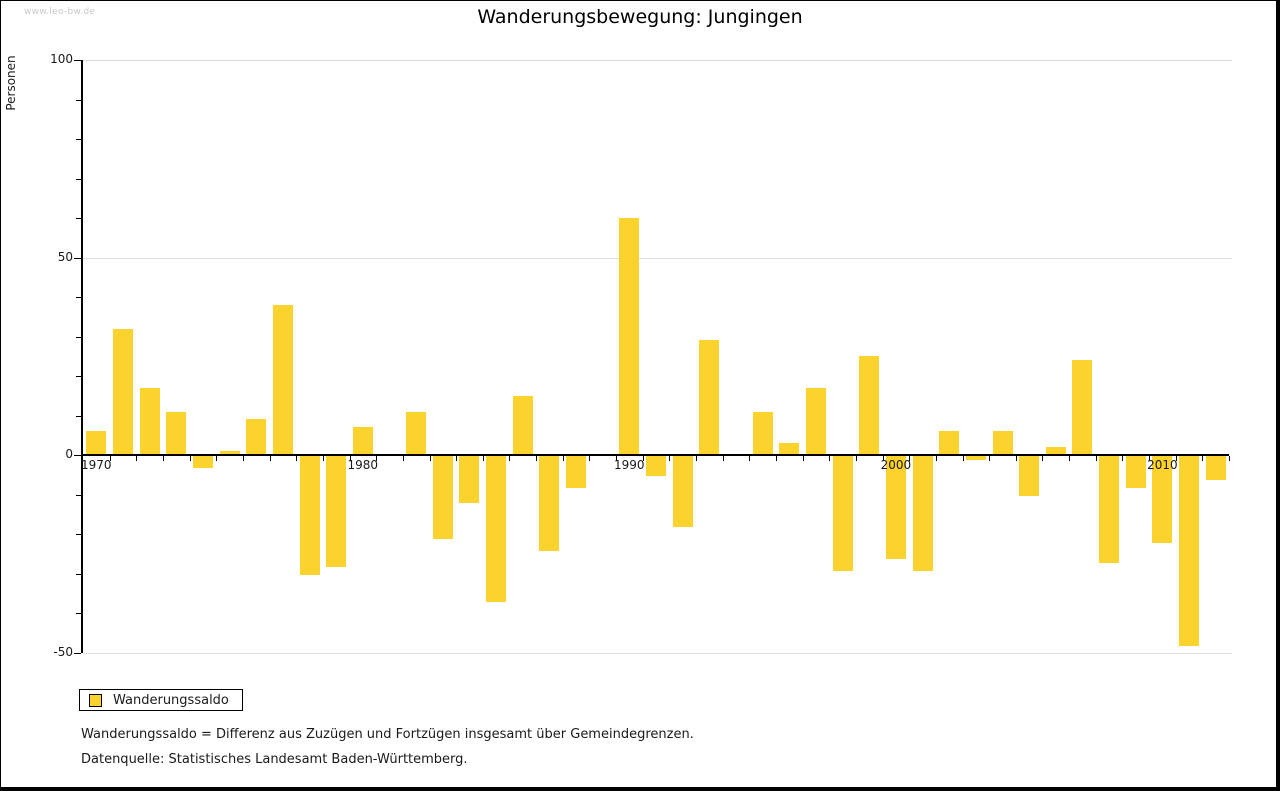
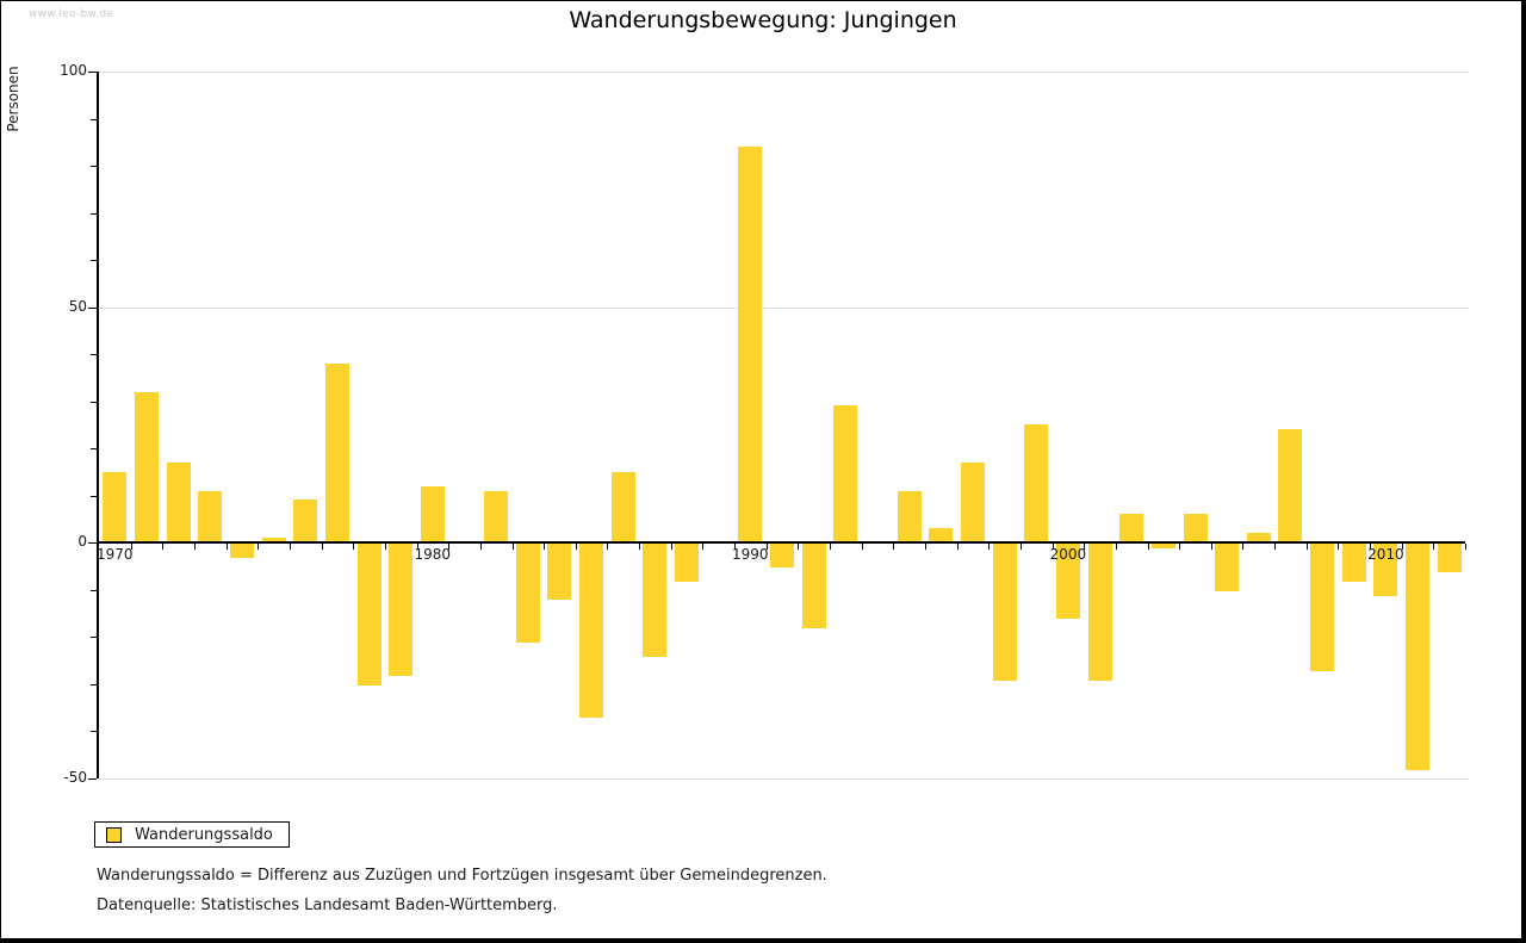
1970: 6 -> 15
1980: 7 -> 12
1990: 60 -> 84
2000: -26 -> -16
2010: -22 -> -11
